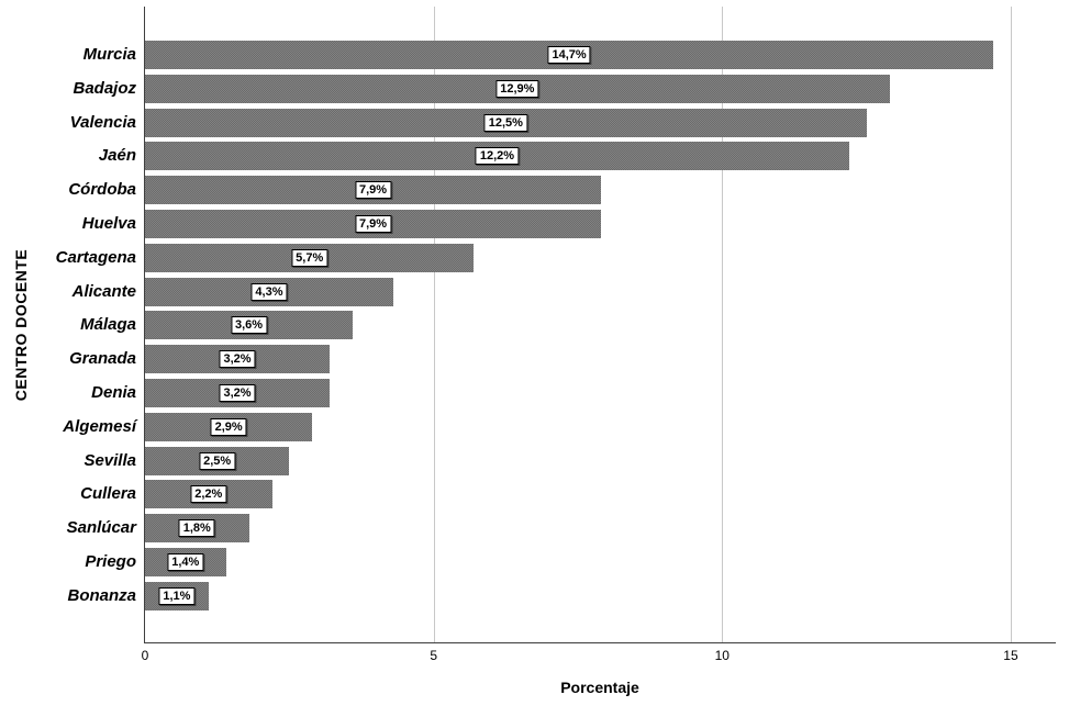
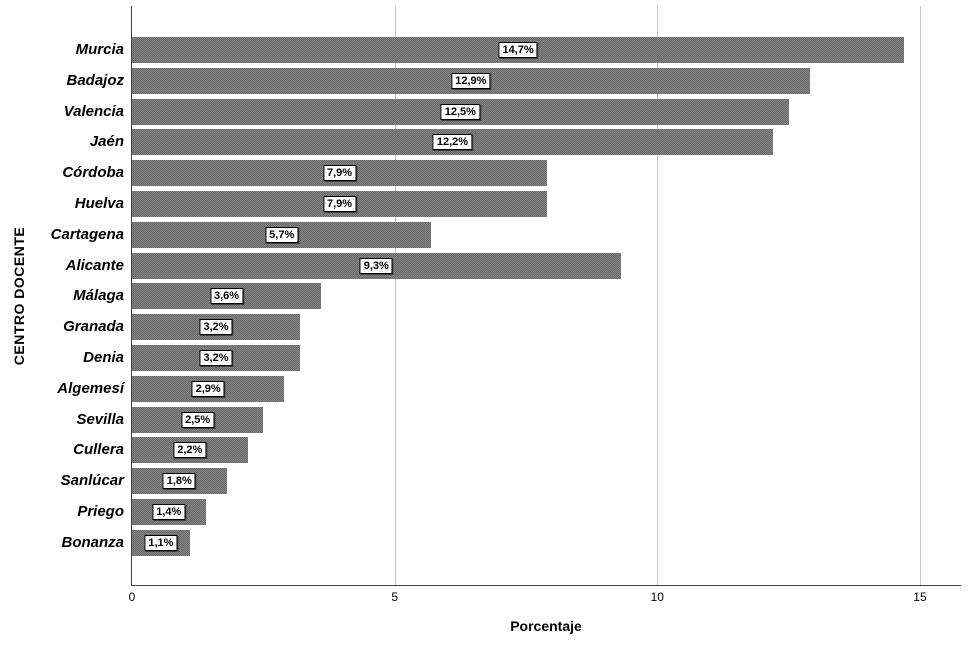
Alicante: 4,3% -> 9,3%
